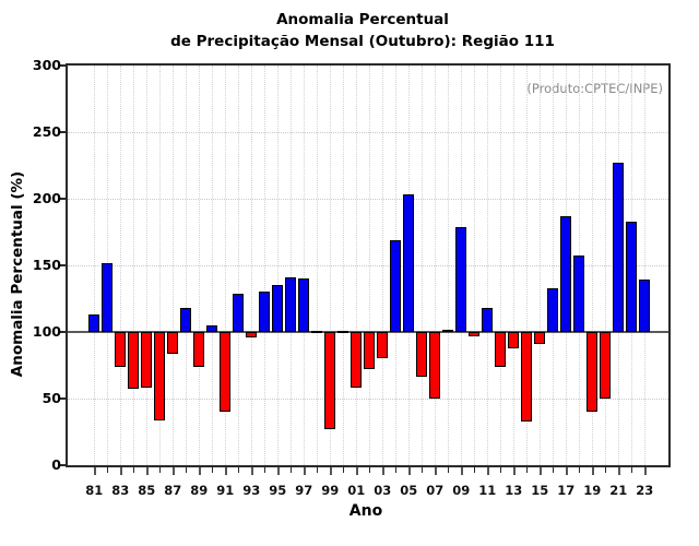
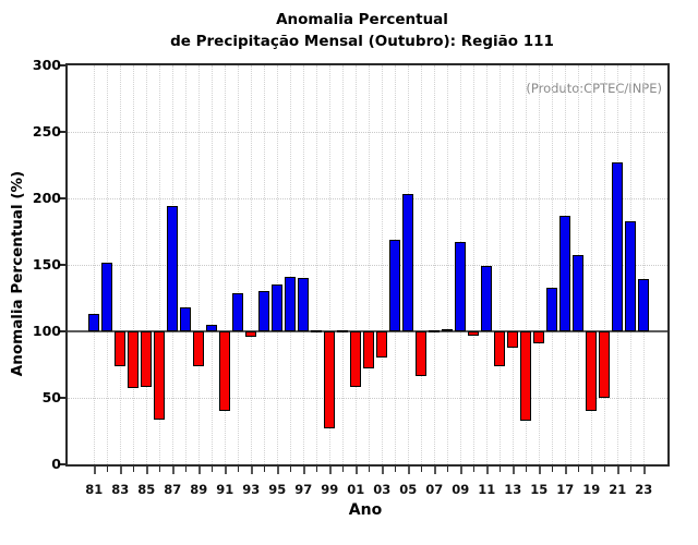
87: 84 -> 194
07: 50 -> 99
09: 179 -> 167
11: 118 -> 149
